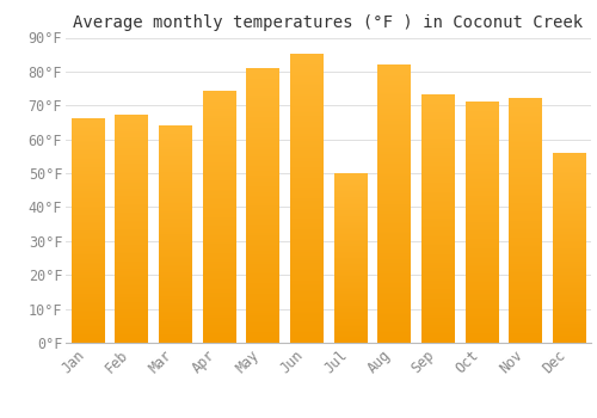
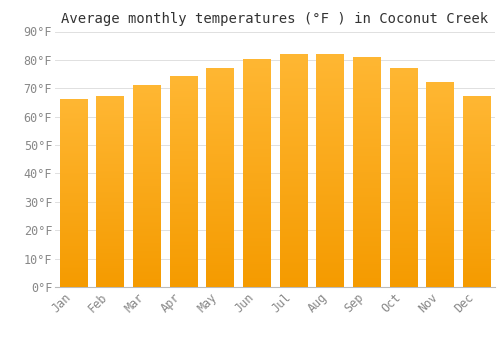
Mar: 64°F -> 71°F
May: 81°F -> 77°F
Jun: 85°F -> 80°F
Jul: 50°F -> 82°F
Sep: 73°F -> 81°F
Oct: 71°F -> 77°F
Dec: 56°F -> 67°F
